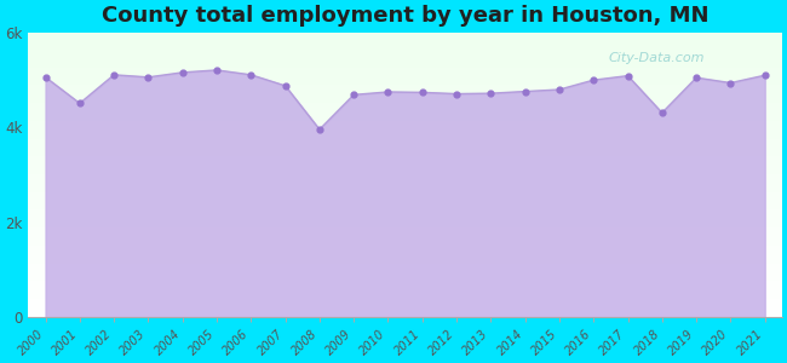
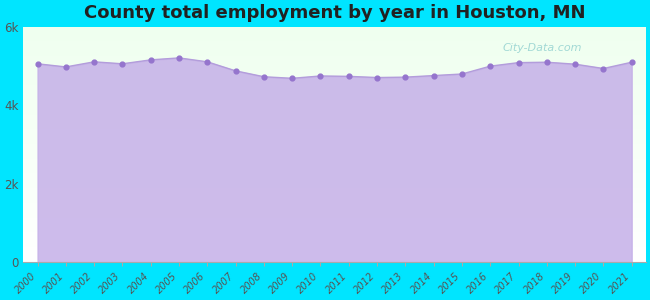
2001: 4.50k -> 4.97k
2008: 3.95k -> 4.72k
2018: 4.30k -> 5.09k
